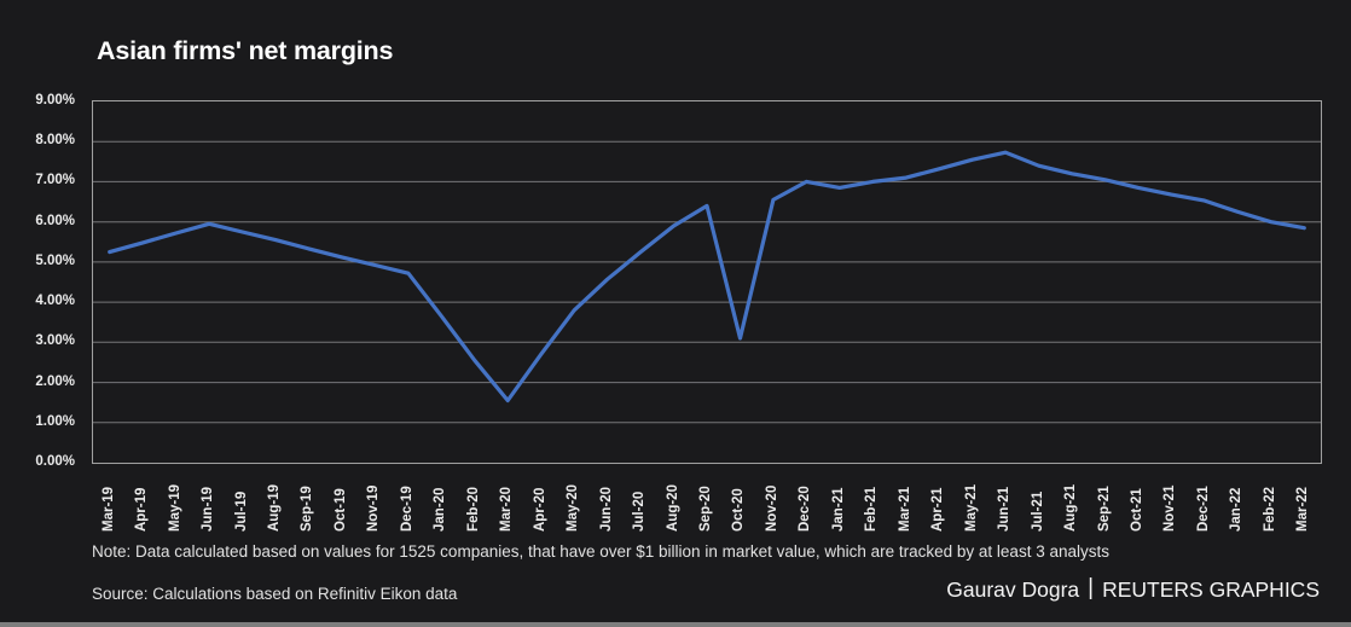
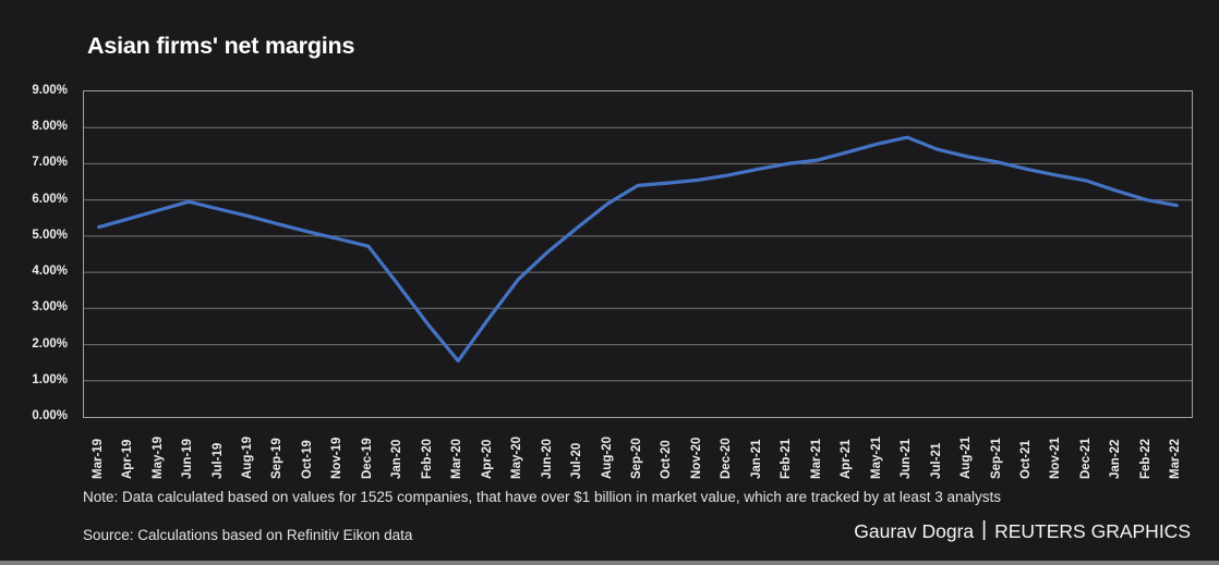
Oct-20: 3.1% -> 6.5%
Dec-20: 7.0% -> 6.7%
